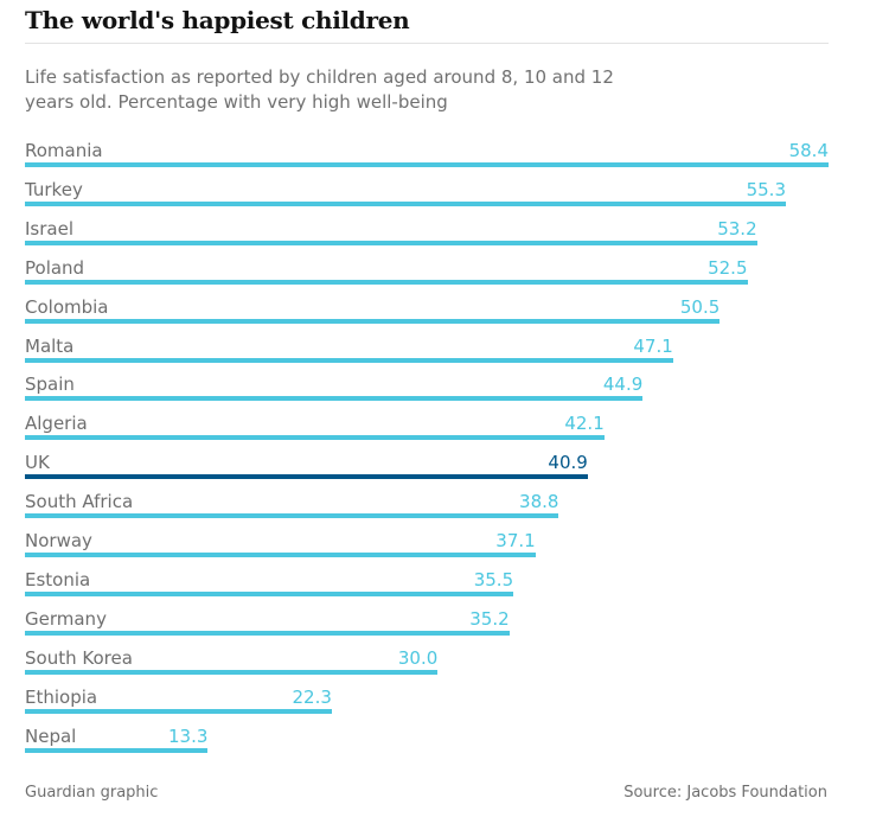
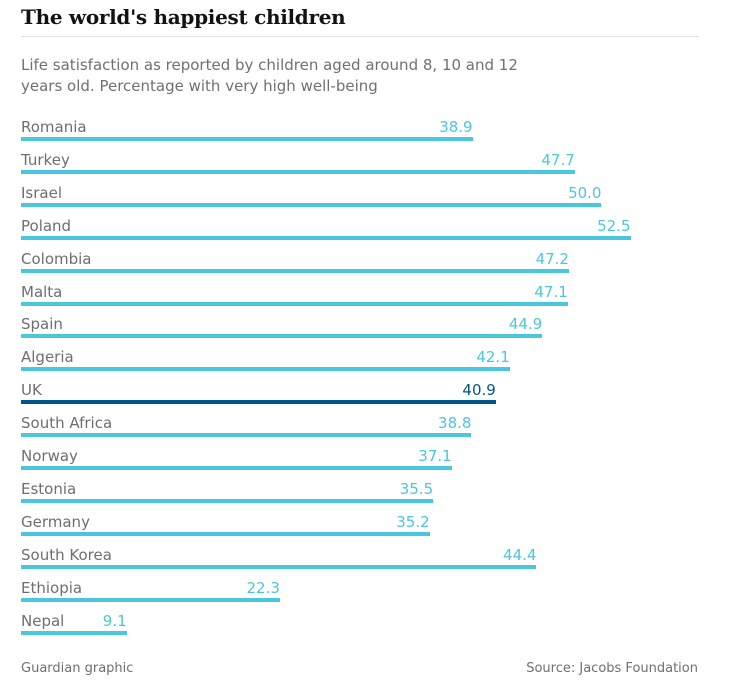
Romania: 58.4 -> 38.9
Turkey: 55.3 -> 47.7
Israel: 53.2 -> 50.0
Colombia: 50.5 -> 47.2
South Korea: 30.0 -> 44.4
Nepal: 13.3 -> 9.1
